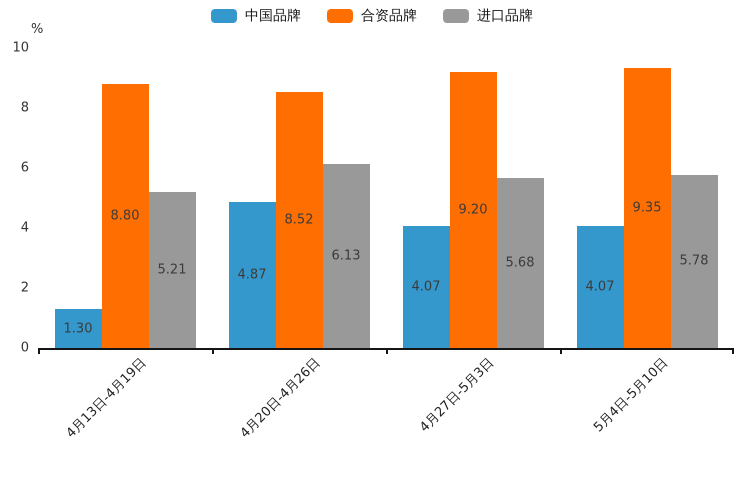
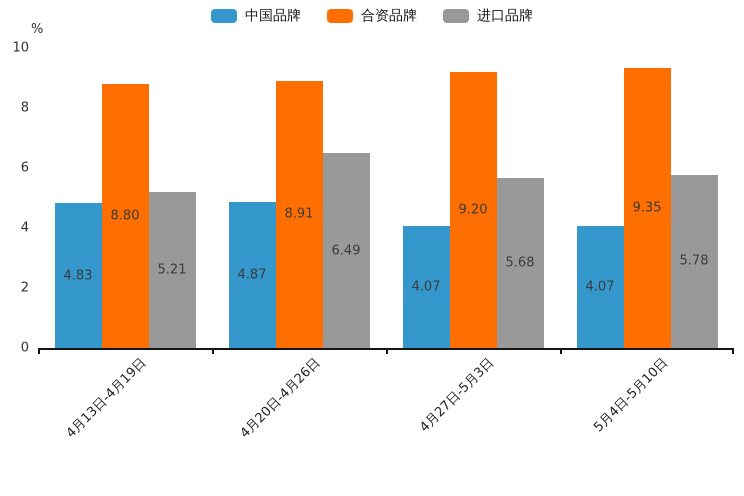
中国品牌/4月13日-4月19日: 1.30 -> 4.83
合资品牌/4月20日-4月26日: 8.52 -> 8.91
进口品牌/4月20日-4月26日: 6.13 -> 6.49
